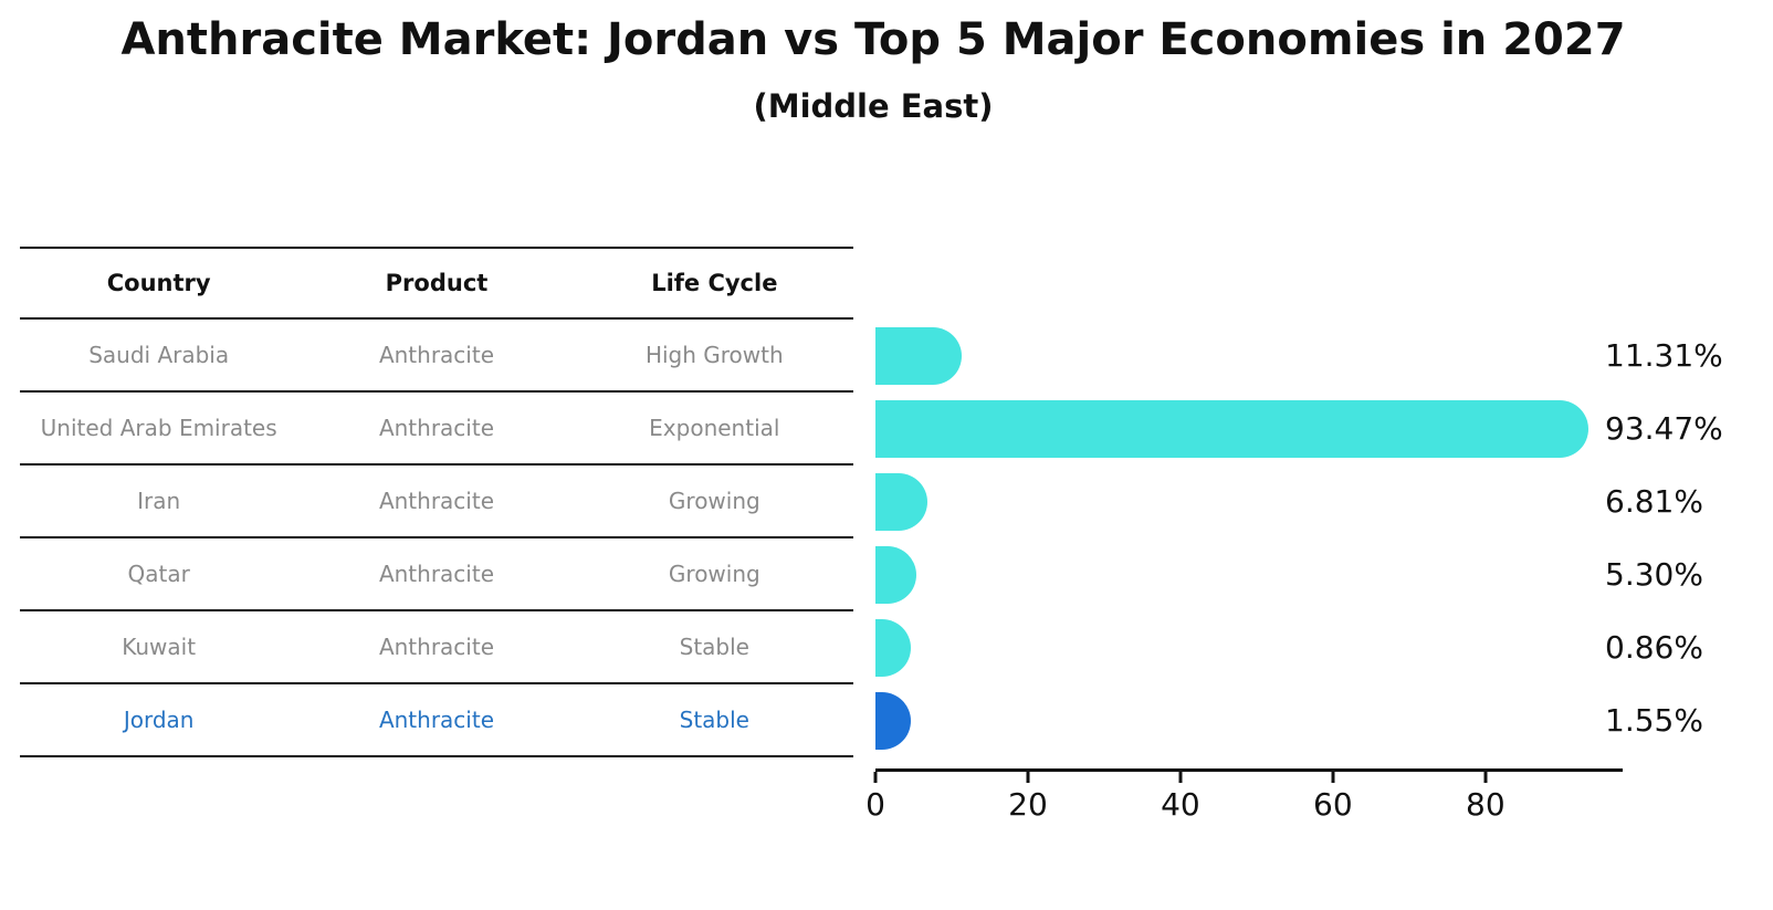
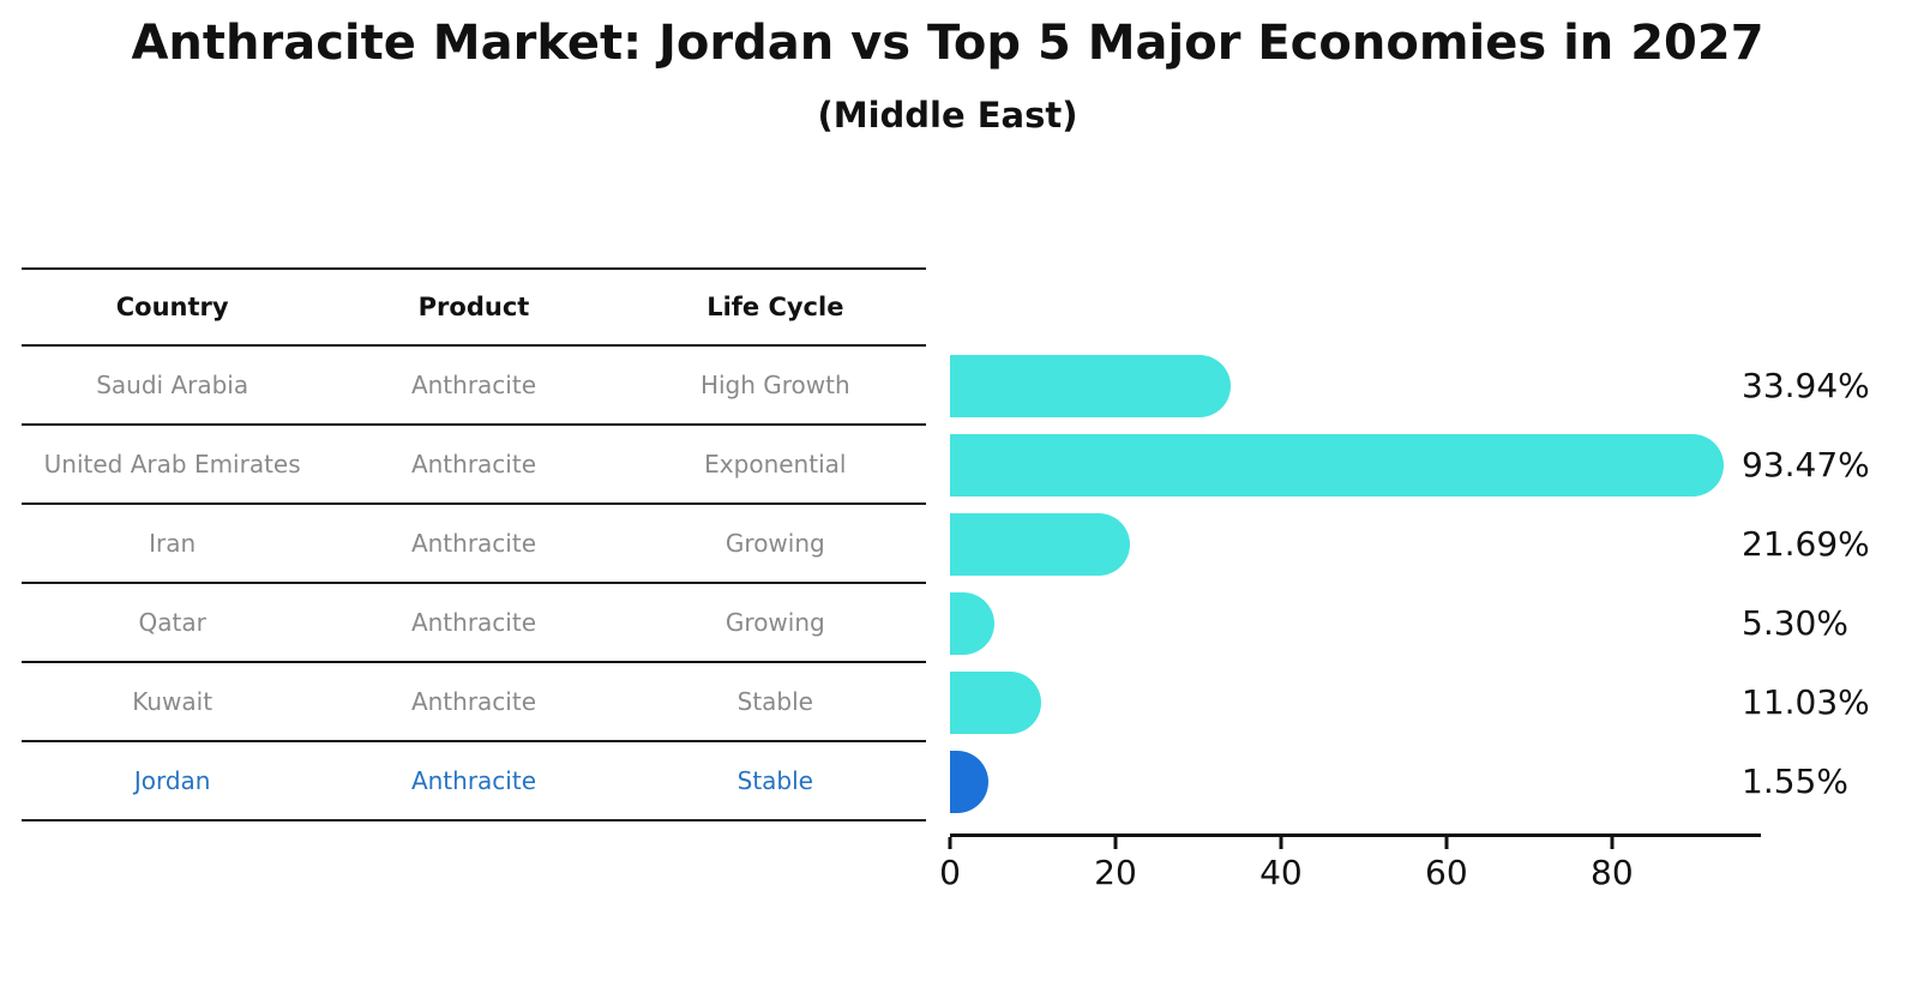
Saudi Arabia: 11.31% -> 33.94%
Iran: 6.81% -> 21.69%
Kuwait: 0.86% -> 11.03%
